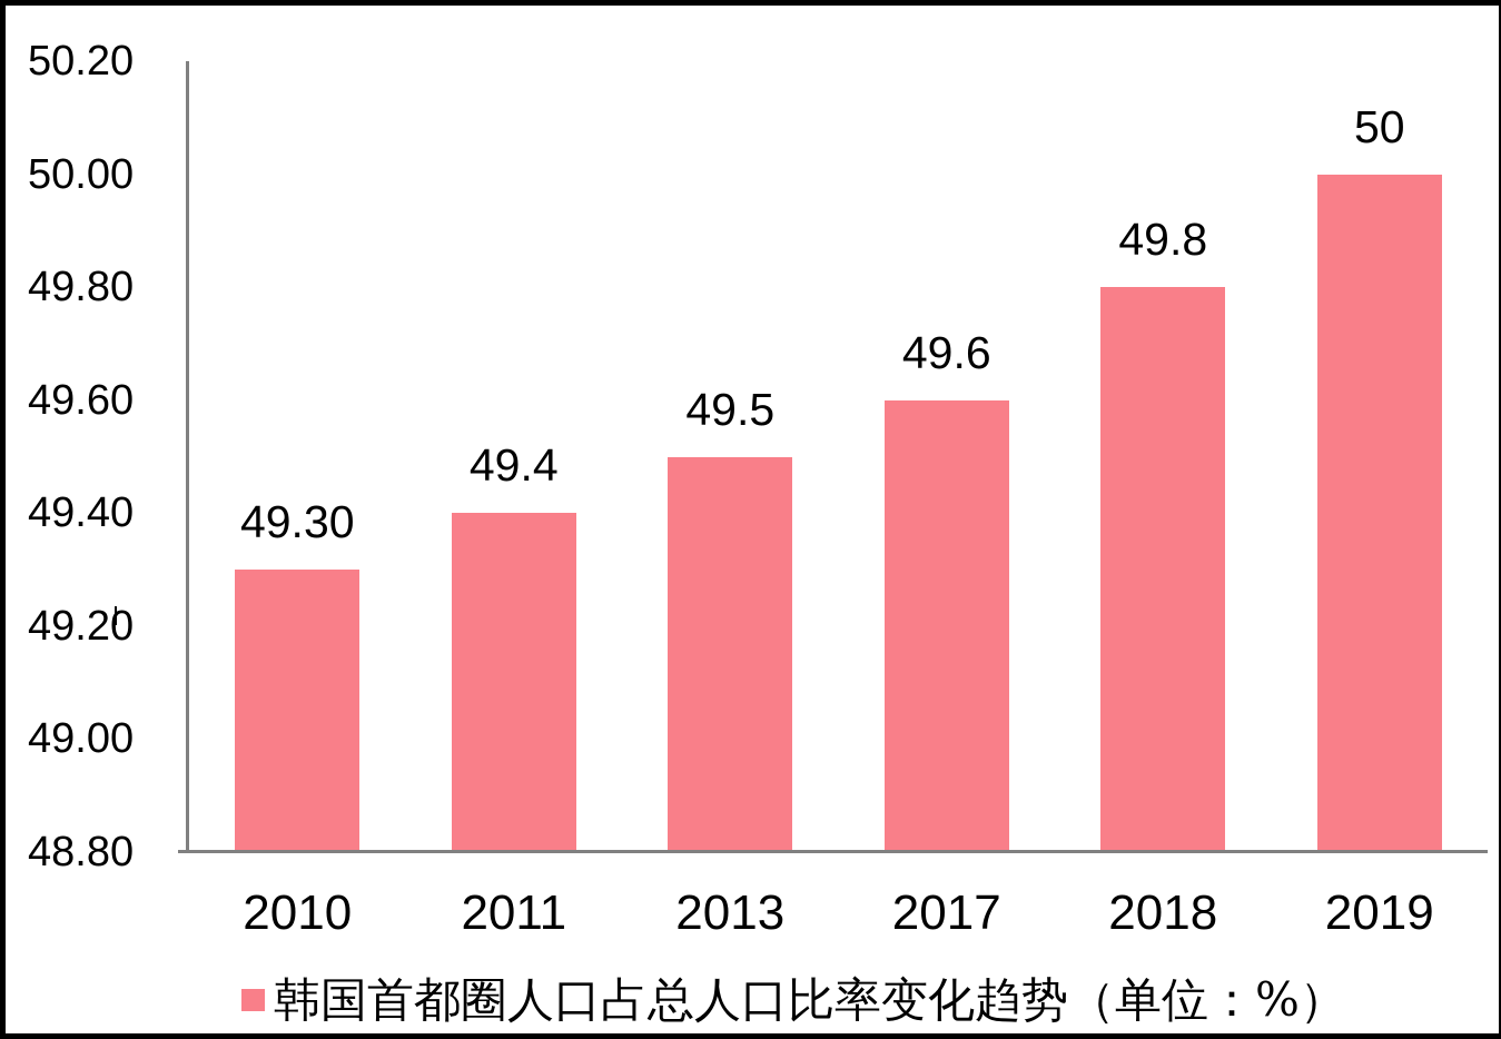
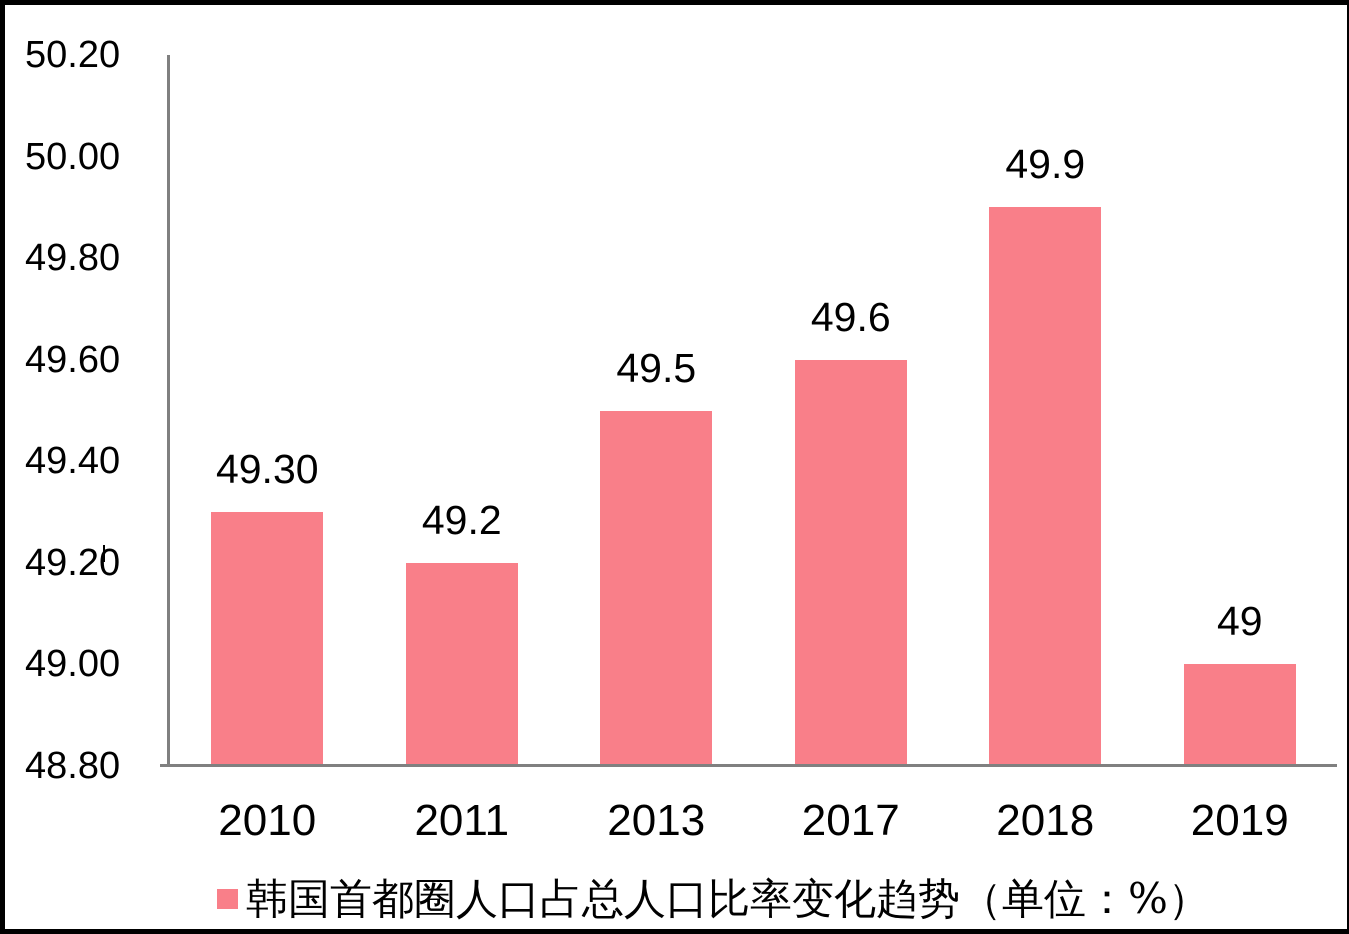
2011: 49.4 -> 49.2
2018: 49.8 -> 49.9
2019: 50 -> 49
